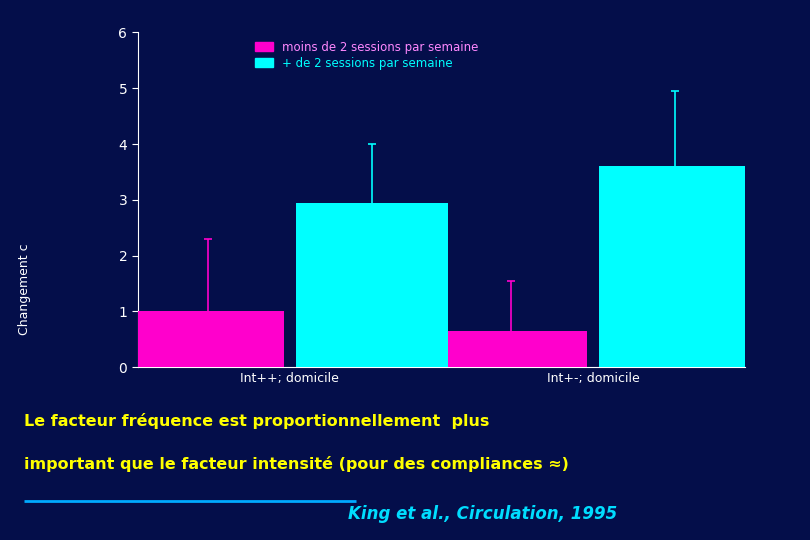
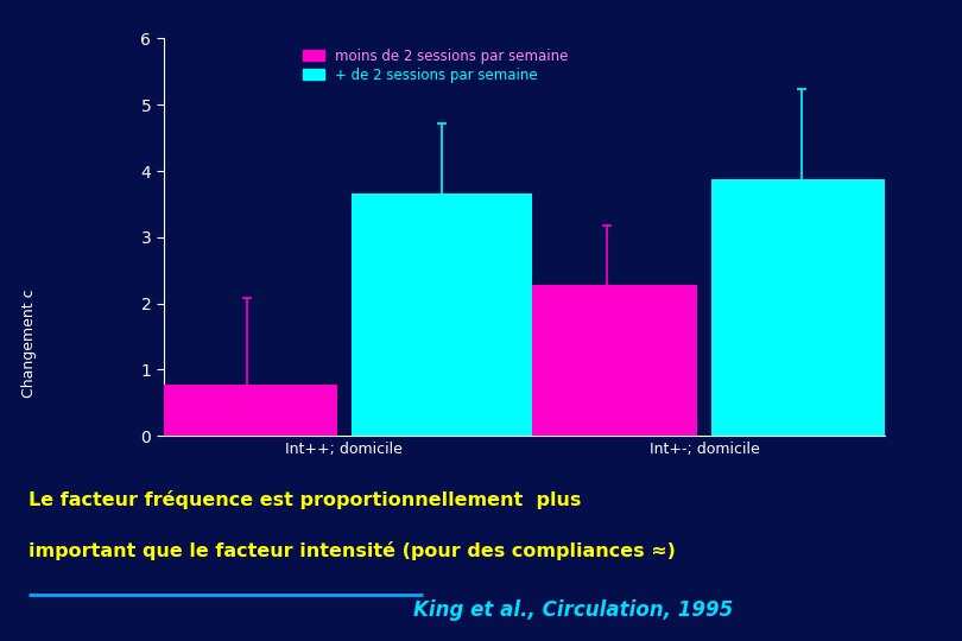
moins de 2 sessions par semaine/Int++; domicile: 1.00 -> 0.78
+ de 2 sessions par semaine/Int++; domicile: 2.95 -> 3.66
moins de 2 sessions par semaine/Int+-; domicile: 0.65 -> 2.28
+ de 2 sessions par semaine/Int+-; domicile: 3.60 -> 3.88
